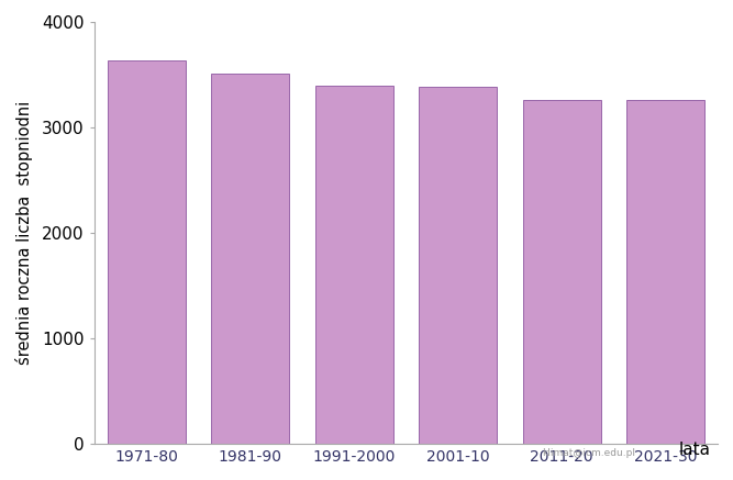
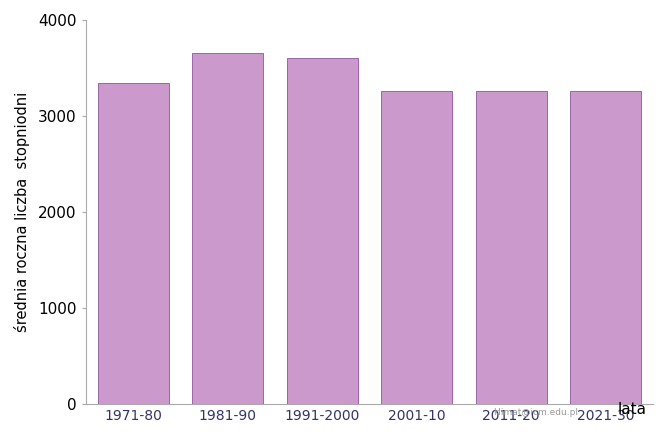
1971-80: 3640 -> 3340
1981-90: 3510 -> 3660
1991-2000: 3390 -> 3600
2001-10: 3380 -> 3260
